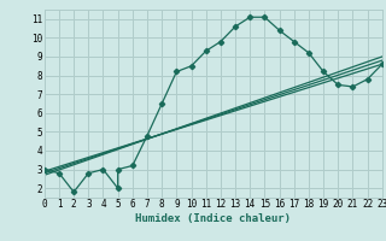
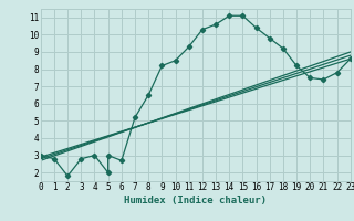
6: 3.2 -> 2.7
7: 4.8 -> 5.2
12: 9.8 -> 10.3
